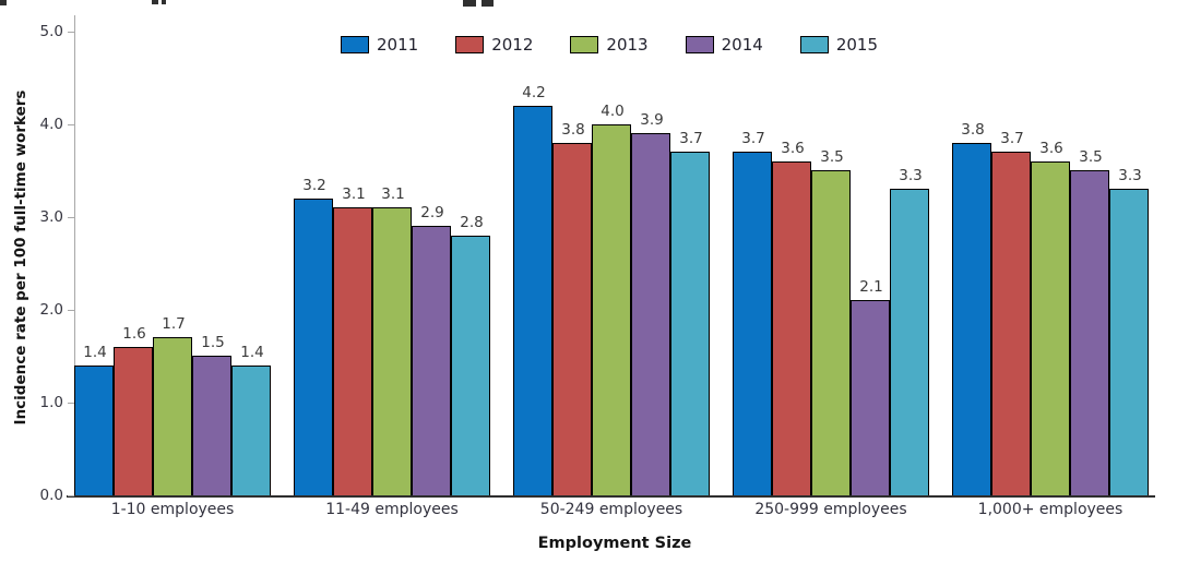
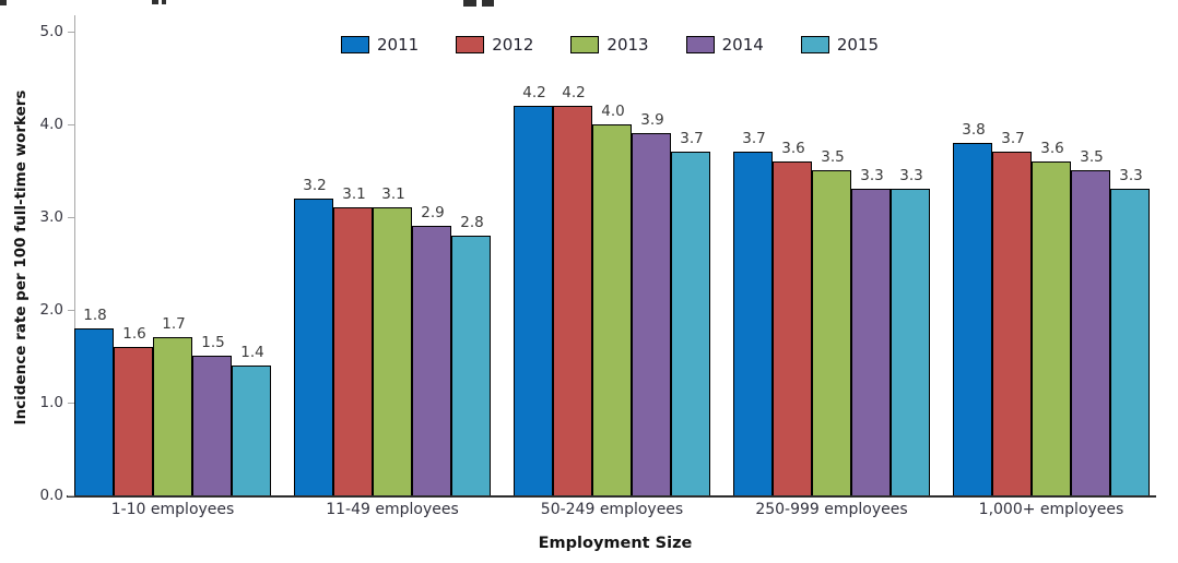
2011/1-10 employees: 1.4 -> 1.8
2012/50-249 employees: 3.8 -> 4.2
2014/250-999 employees: 2.1 -> 3.3
